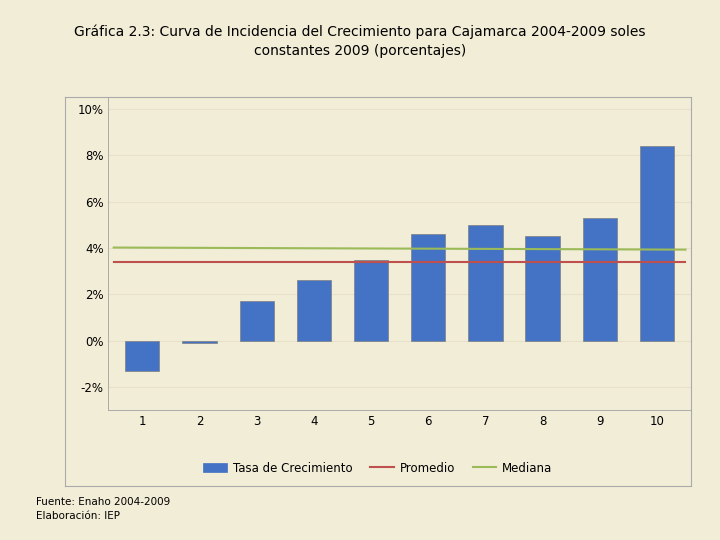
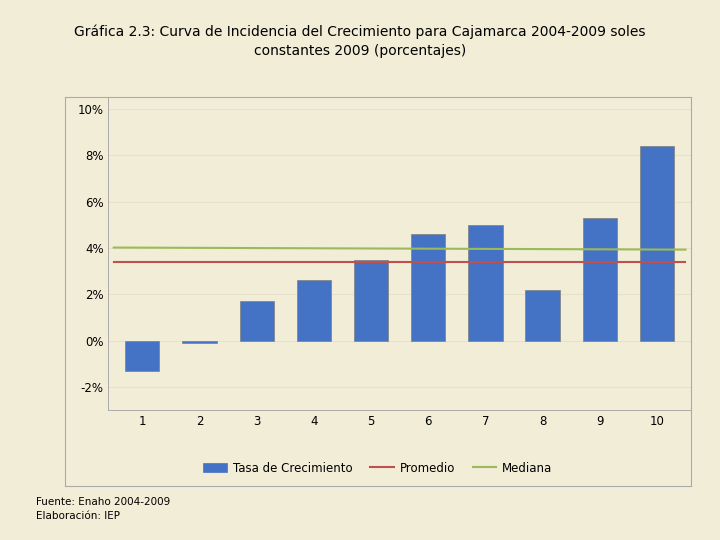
8: 4.5% -> 2.2%
